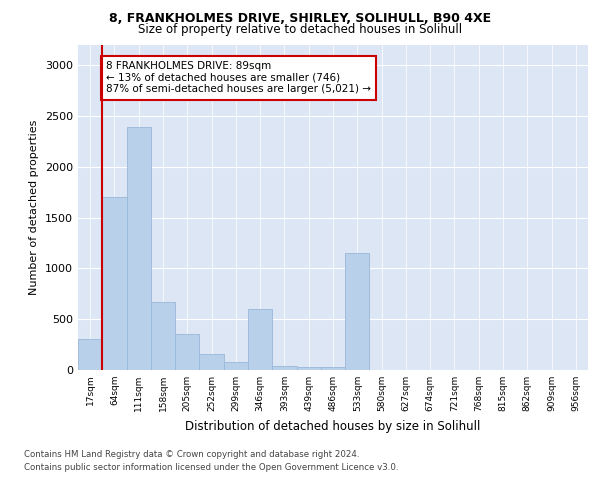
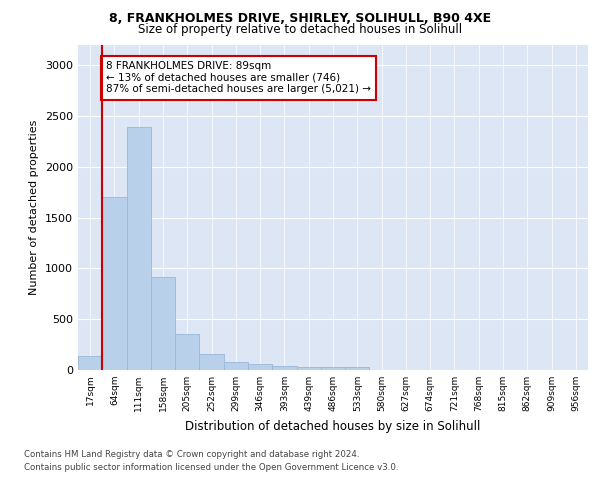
17sqm: 310 -> 140
158sqm: 670 -> 920
346sqm: 600 -> 60
533sqm: 1150 -> 20
